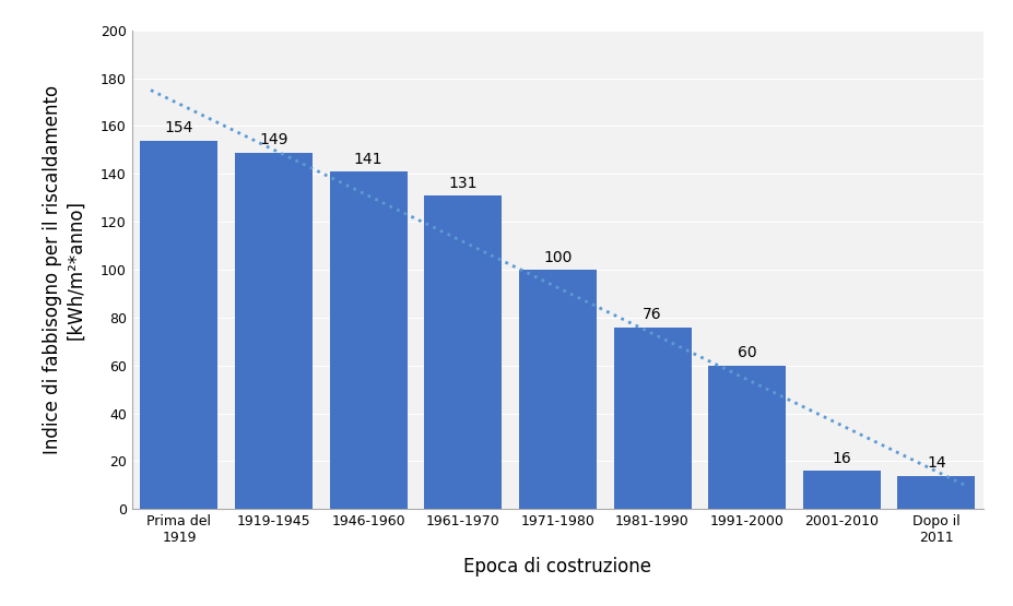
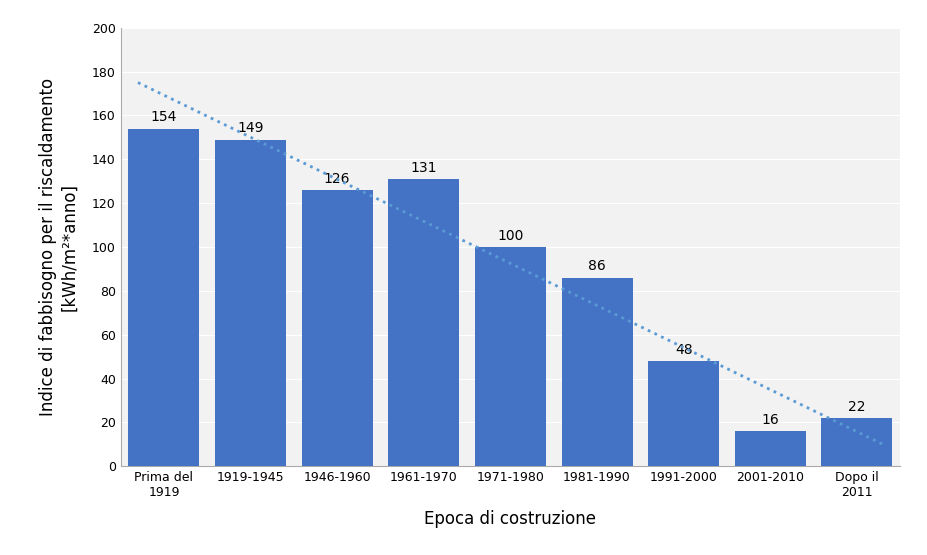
1946-1960: 141 -> 126
1981-1990: 76 -> 86
1991-2000: 60 -> 48
Dopo il 2011: 14 -> 22
